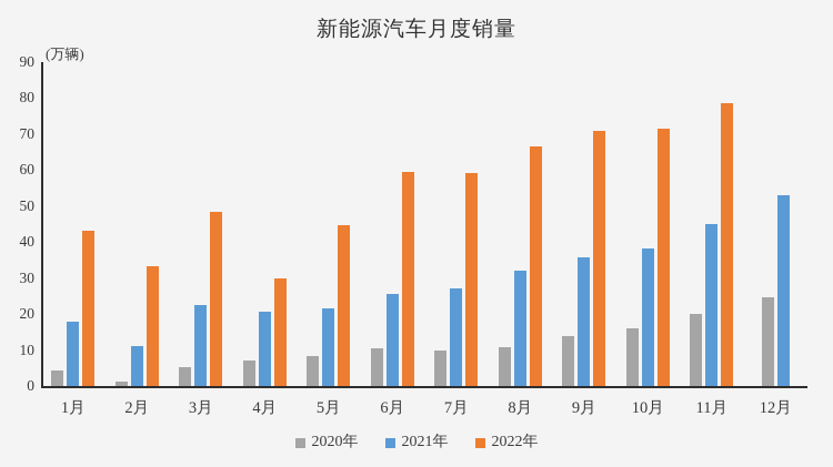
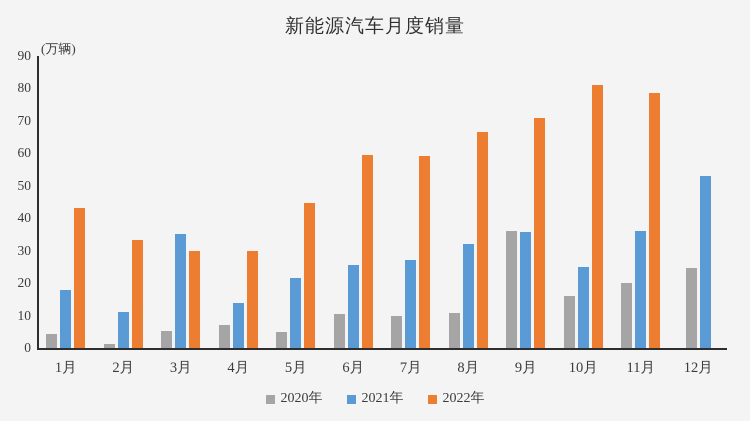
2021年/3月: 23 -> 35
2022年/3月: 48 -> 30
2021年/4月: 21 -> 14
2020年/5月: 8 -> 5
2020年/9月: 14 -> 36
2021年/10月: 38 -> 25
2022年/10月: 71 -> 81
2021年/11月: 45 -> 36
